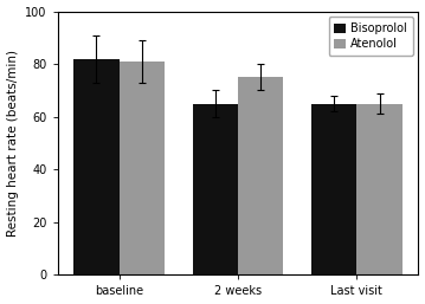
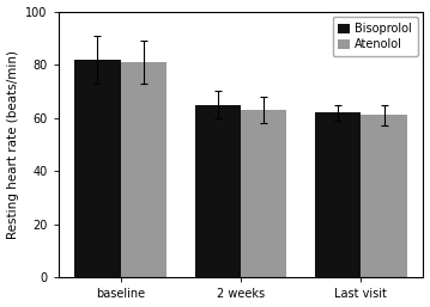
Atenolol/2 weeks: 75 -> 63
Bisoprolol/Last visit: 65 -> 62
Atenolol/Last visit: 65 -> 61
